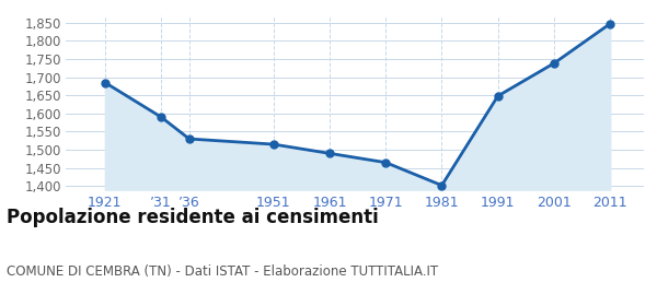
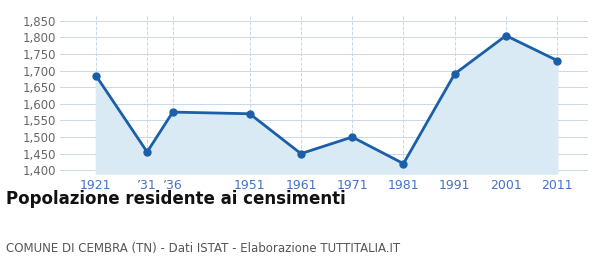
’31: 1,590 -> 1,455
’36: 1,530 -> 1,575
1951: 1,515 -> 1,570
1961: 1,490 -> 1,450
1971: 1,465 -> 1,500
1981: 1,402 -> 1,420
1991: 1,648 -> 1,690
2001: 1,738 -> 1,805
2011: 1,847 -> 1,730
